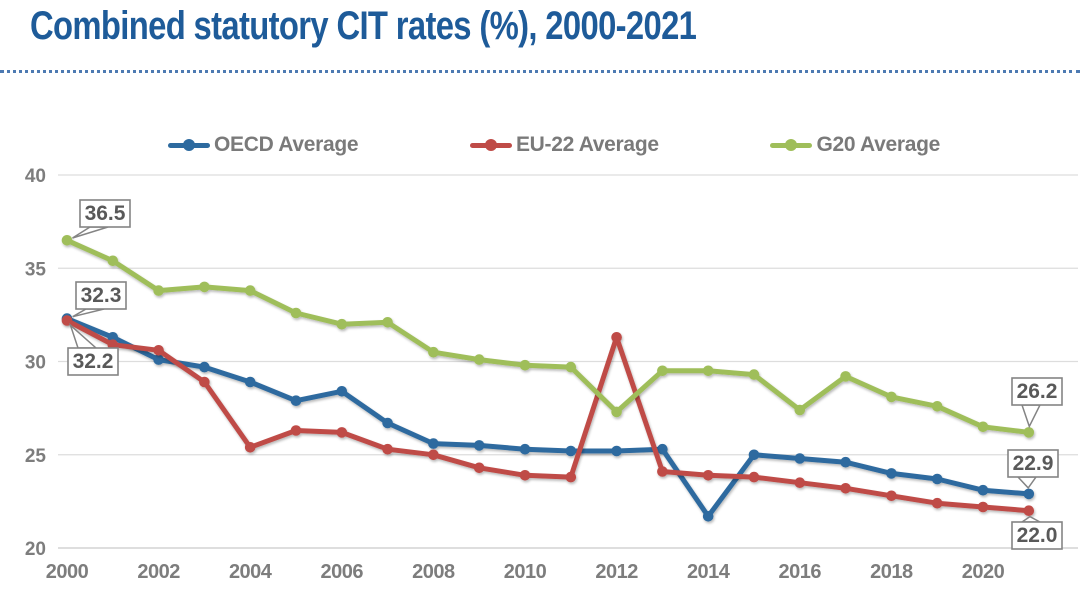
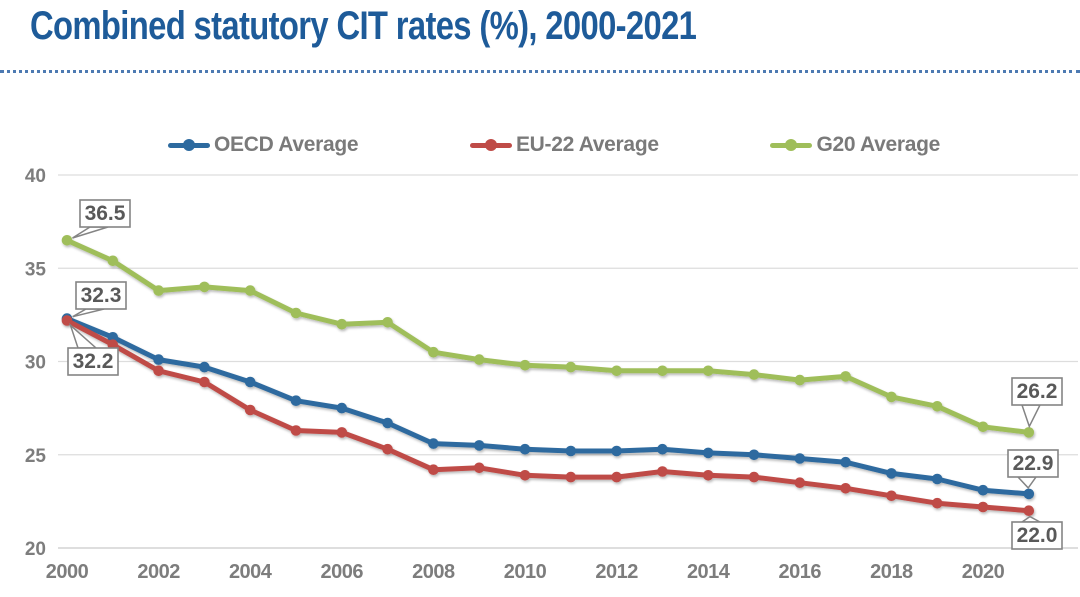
EU-22 Average/2002: 30.6 -> 29.5
EU-22 Average/2004: 25.4 -> 27.4
OECD Average/2006: 28.4 -> 27.5
EU-22 Average/2008: 25.0 -> 24.2
EU-22 Average/2012: 31.3 -> 23.8
G20 Average/2012: 27.3 -> 29.5
OECD Average/2014: 21.7 -> 25.1
G20 Average/2016: 27.4 -> 29.0
